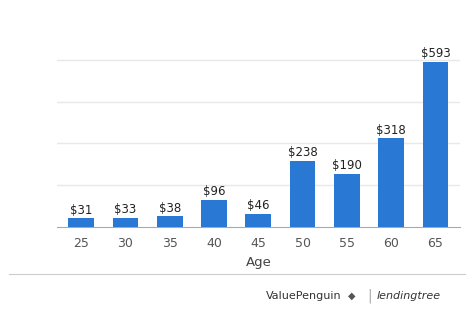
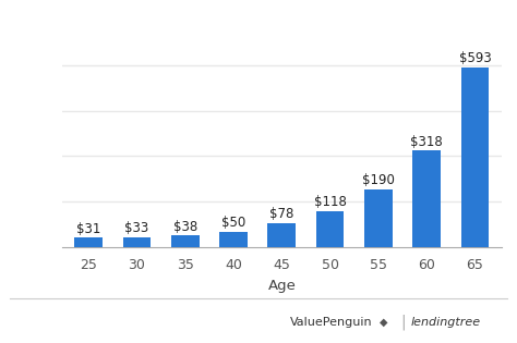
40: $96 -> $50
45: $46 -> $78
50: $238 -> $118
